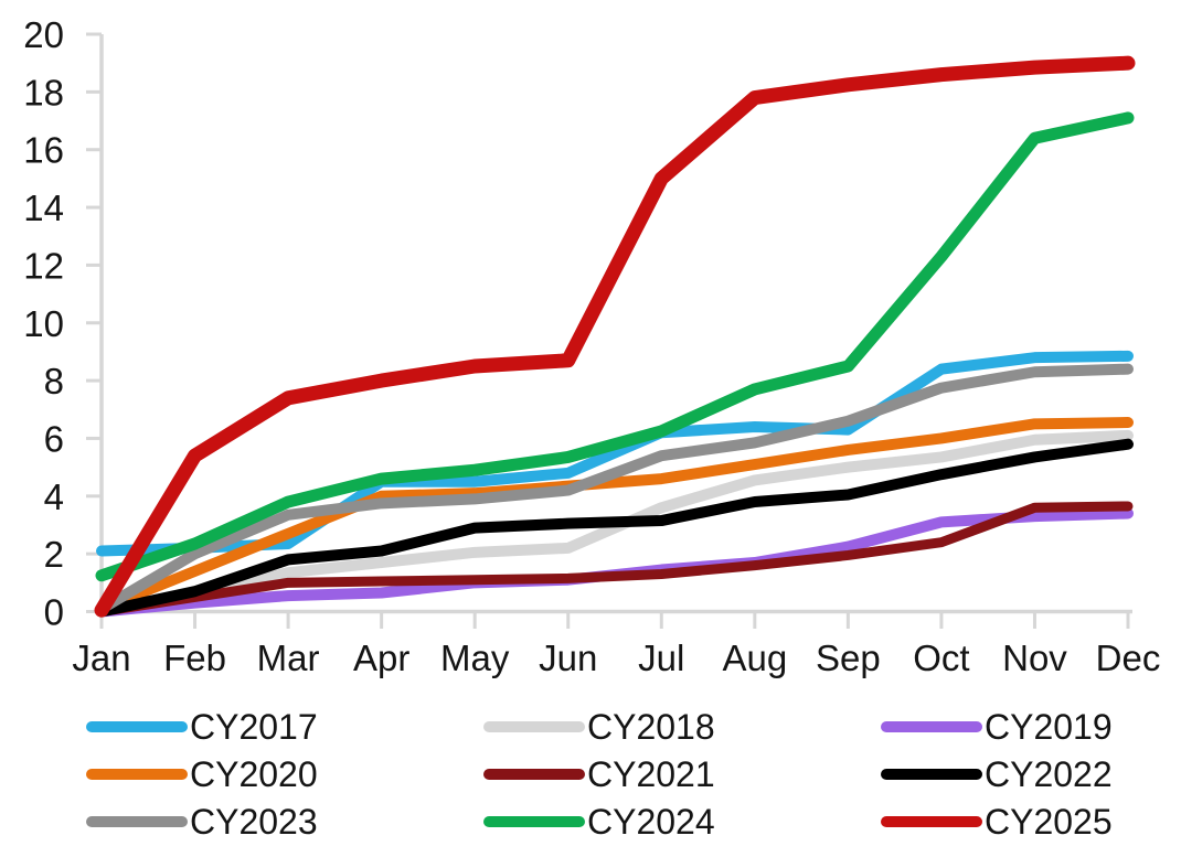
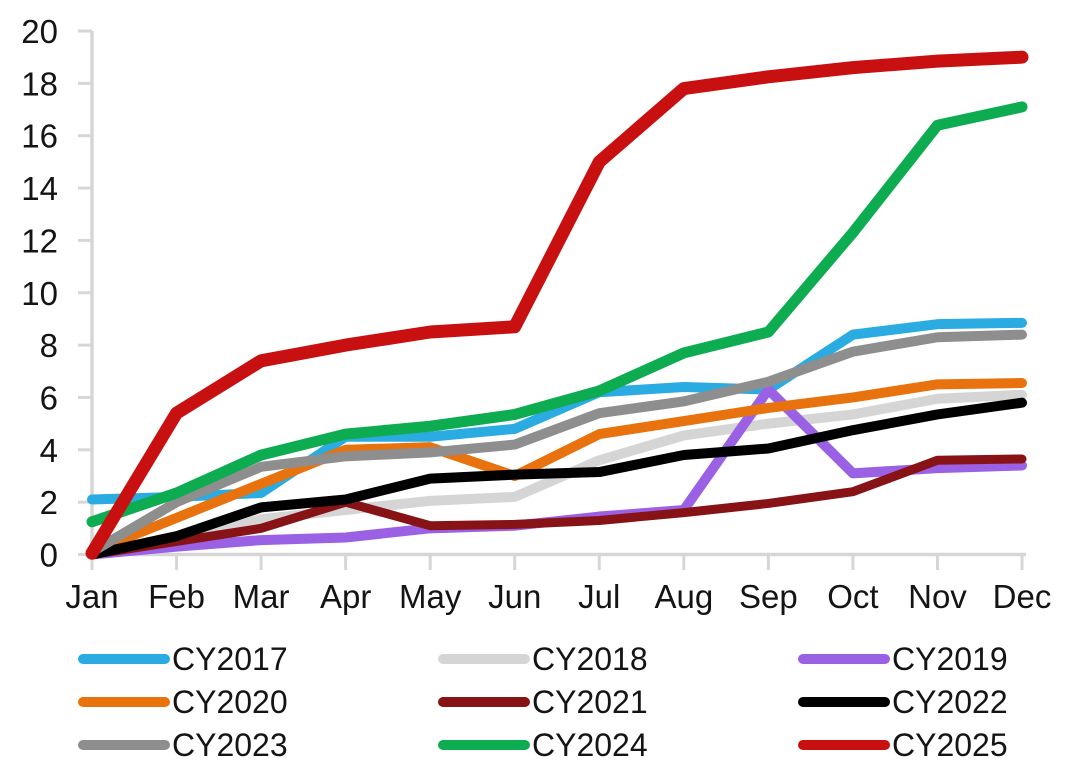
CY2021/Apr: 1.1 -> 2.0
CY2020/Jun: 4.3 -> 3.0
CY2019/Sep: 2.2 -> 6.3
